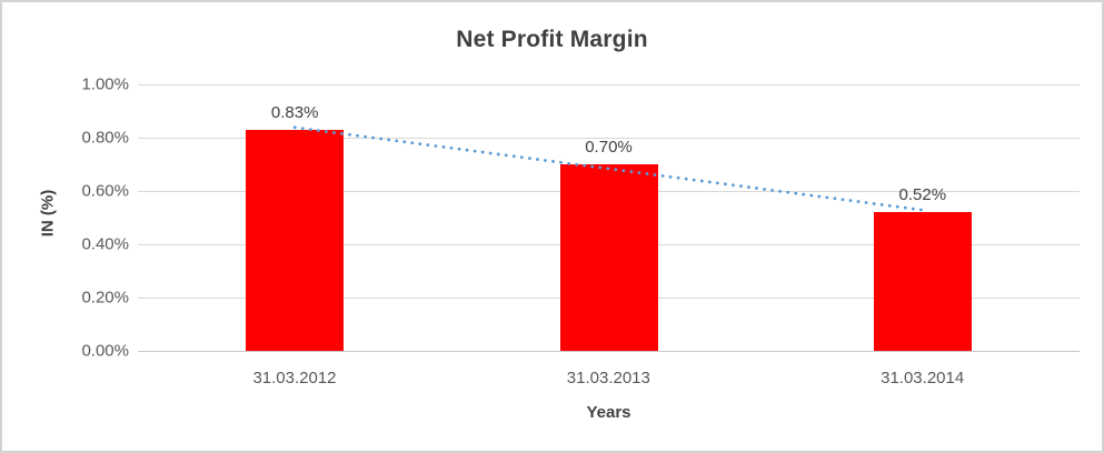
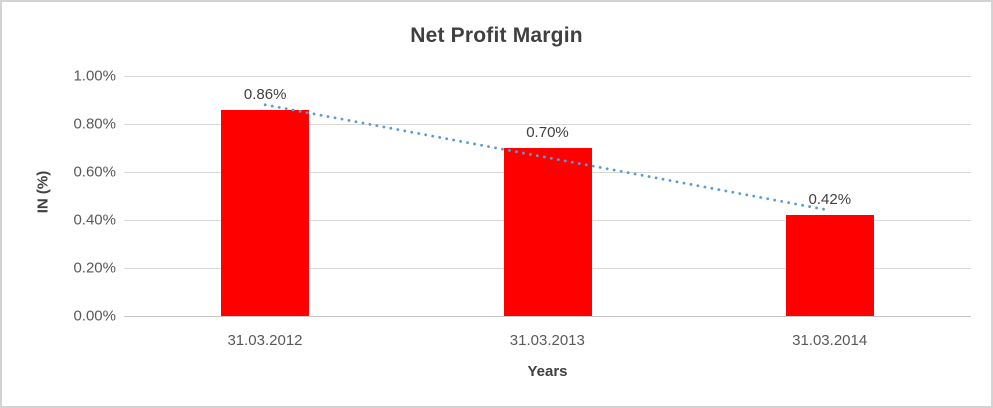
31.03.2012: 0.83% -> 0.86%
31.03.2014: 0.52% -> 0.42%
